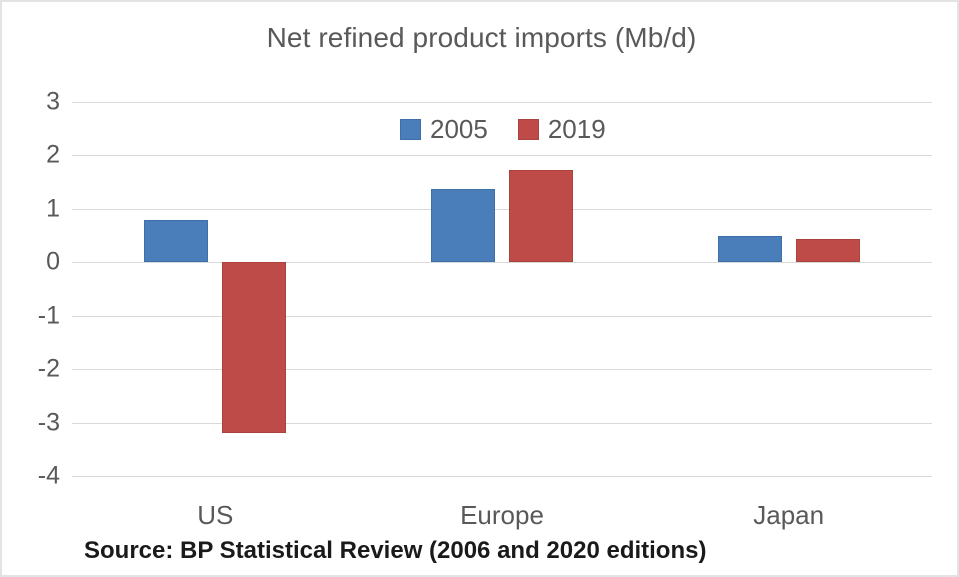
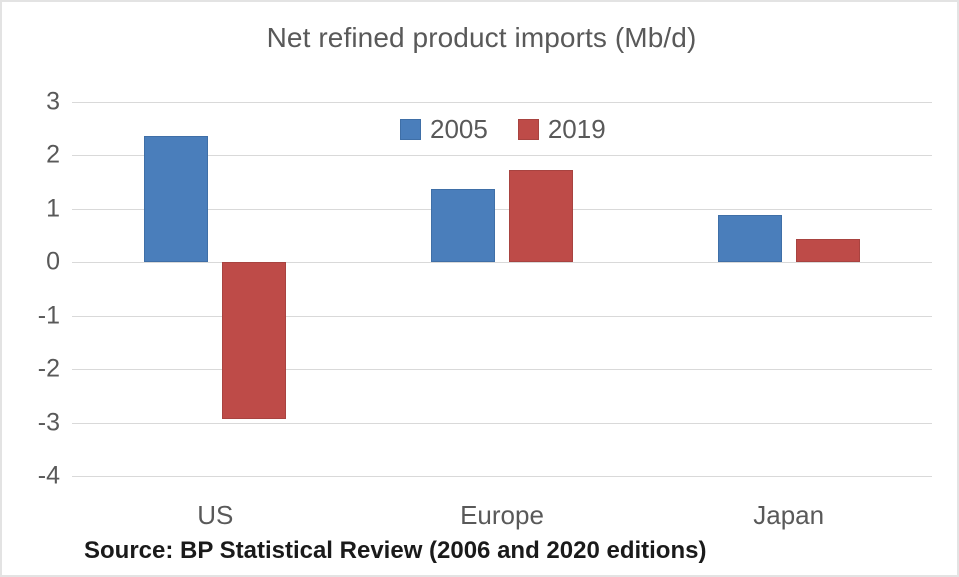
2005/US: 0.8 -> 2.4
2019/US: -3.2 -> -2.9
2005/Japan: 0.5 -> 0.9
